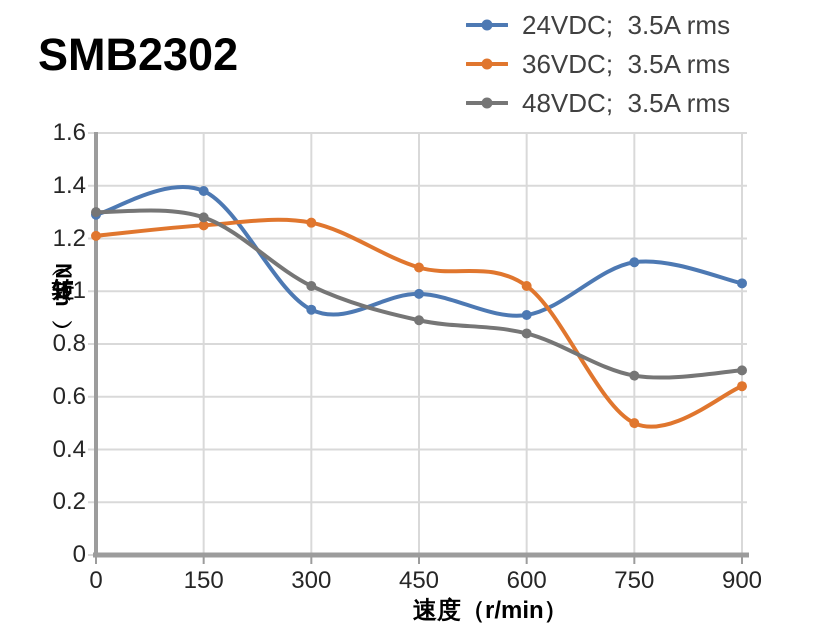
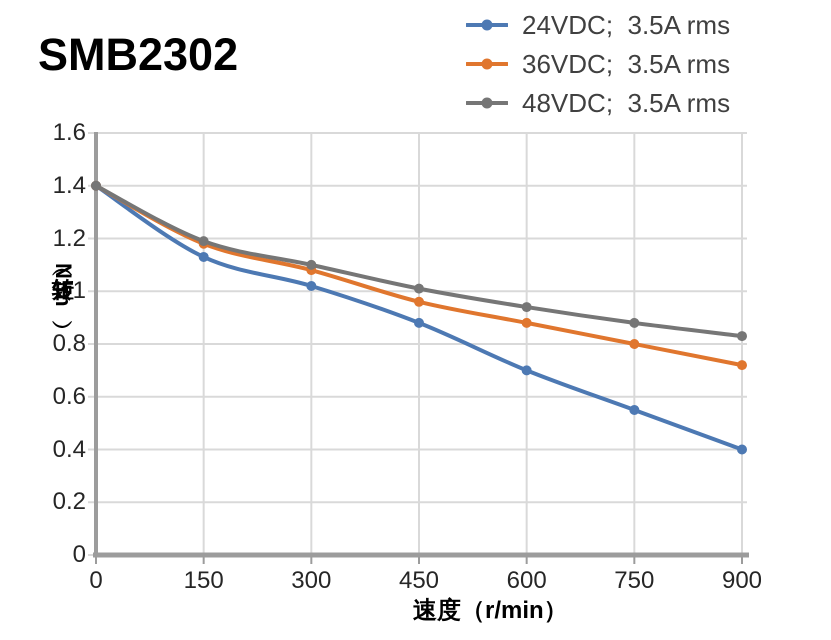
24VDC; 3.5A rms/0: 1.29 -> 1.40
36VDC; 3.5A rms/0: 1.21 -> 1.40
48VDC; 3.5A rms/0: 1.30 -> 1.40
24VDC; 3.5A rms/150: 1.38 -> 1.13
36VDC; 3.5A rms/150: 1.25 -> 1.18
48VDC; 3.5A rms/150: 1.28 -> 1.19
24VDC; 3.5A rms/300: 0.93 -> 1.02
36VDC; 3.5A rms/300: 1.26 -> 1.08
48VDC; 3.5A rms/300: 1.02 -> 1.10
24VDC; 3.5A rms/450: 0.99 -> 0.88
36VDC; 3.5A rms/450: 1.09 -> 0.96
48VDC; 3.5A rms/450: 0.89 -> 1.01
24VDC; 3.5A rms/600: 0.91 -> 0.70
36VDC; 3.5A rms/600: 1.02 -> 0.88
48VDC; 3.5A rms/600: 0.84 -> 0.94
24VDC; 3.5A rms/750: 1.11 -> 0.55
36VDC; 3.5A rms/750: 0.50 -> 0.80
48VDC; 3.5A rms/750: 0.68 -> 0.88
24VDC; 3.5A rms/900: 1.03 -> 0.40
36VDC; 3.5A rms/900: 0.64 -> 0.72
48VDC; 3.5A rms/900: 0.70 -> 0.83
